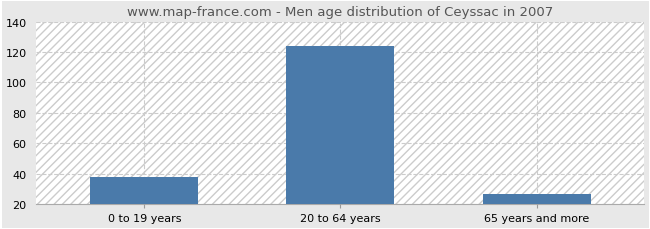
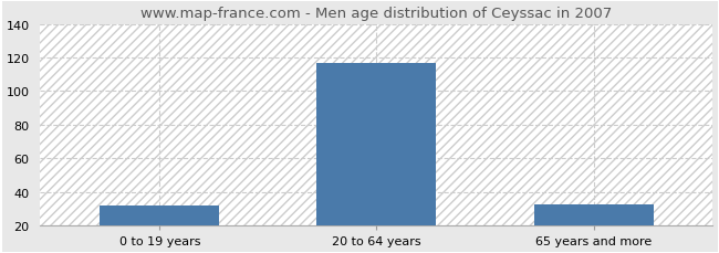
0 to 19 years: 38 -> 32
20 to 64 years: 124 -> 117
65 years and more: 27 -> 33
